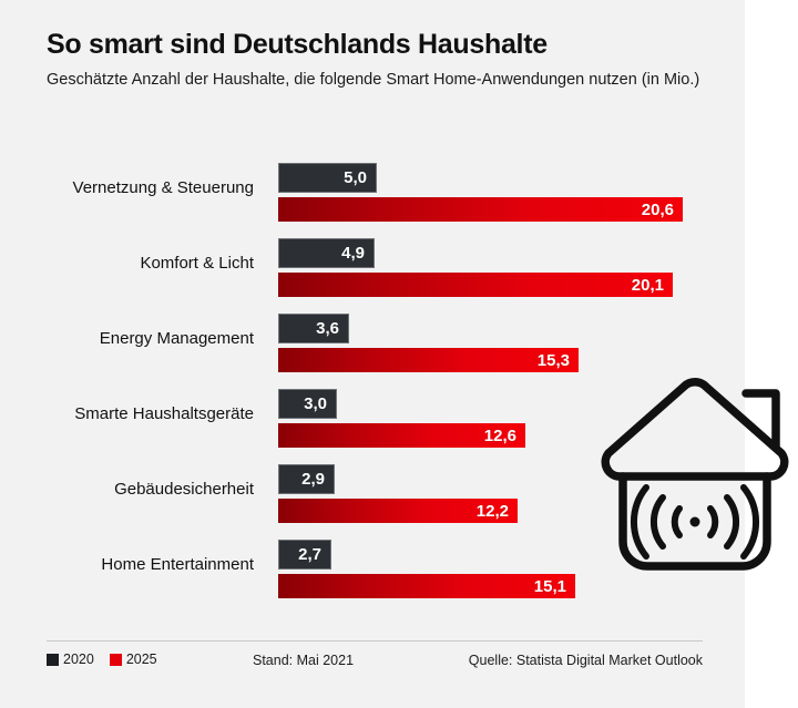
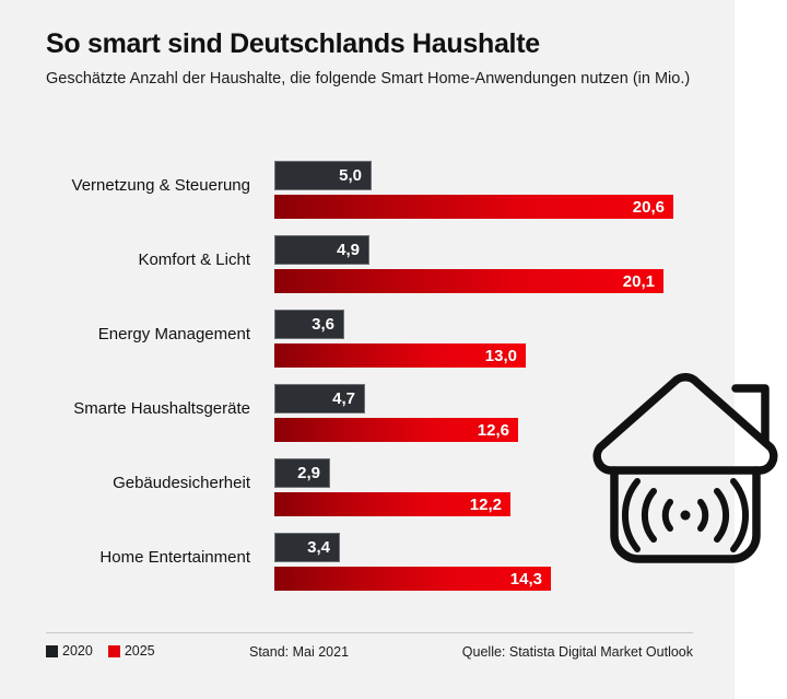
2025/Energy Management: 15,3 -> 13,0
2020/Smarte Haushaltsgeräte: 3,0 -> 4,7
2020/Home Entertainment: 2,7 -> 3,4
2025/Home Entertainment: 15,1 -> 14,3
